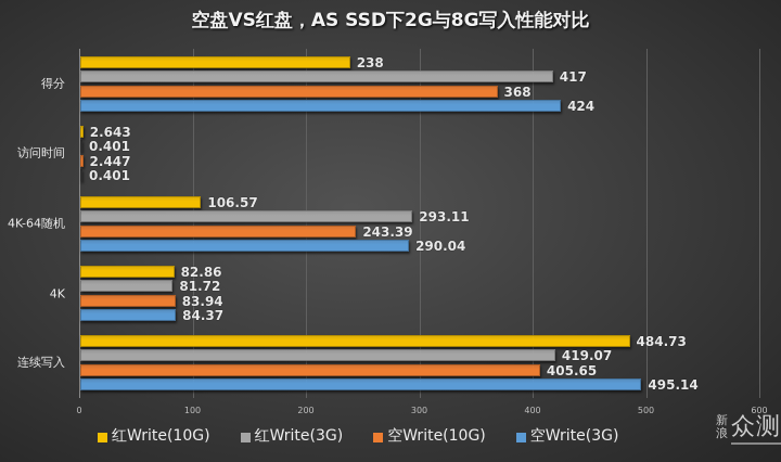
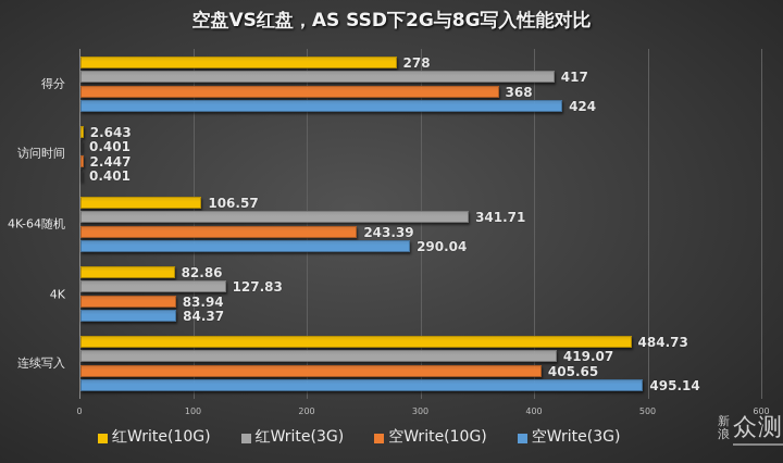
红Write(10G)/得分: 238 -> 278
红Write(3G)/4K-64随机: 293.11 -> 341.71
红Write(3G)/4K: 81.72 -> 127.83
